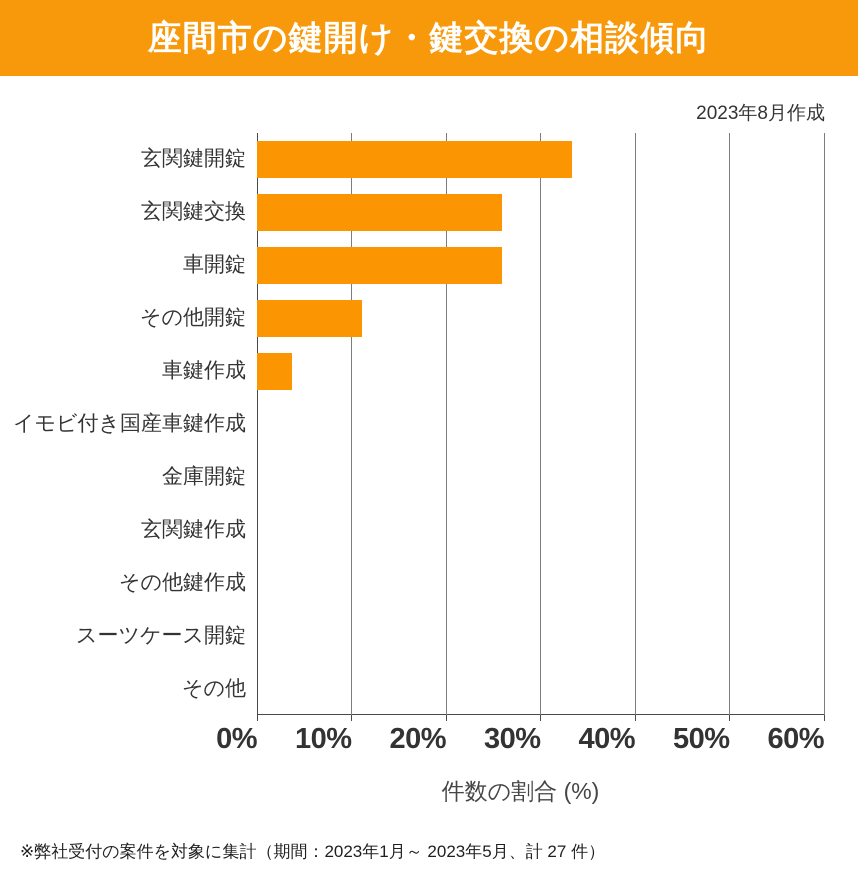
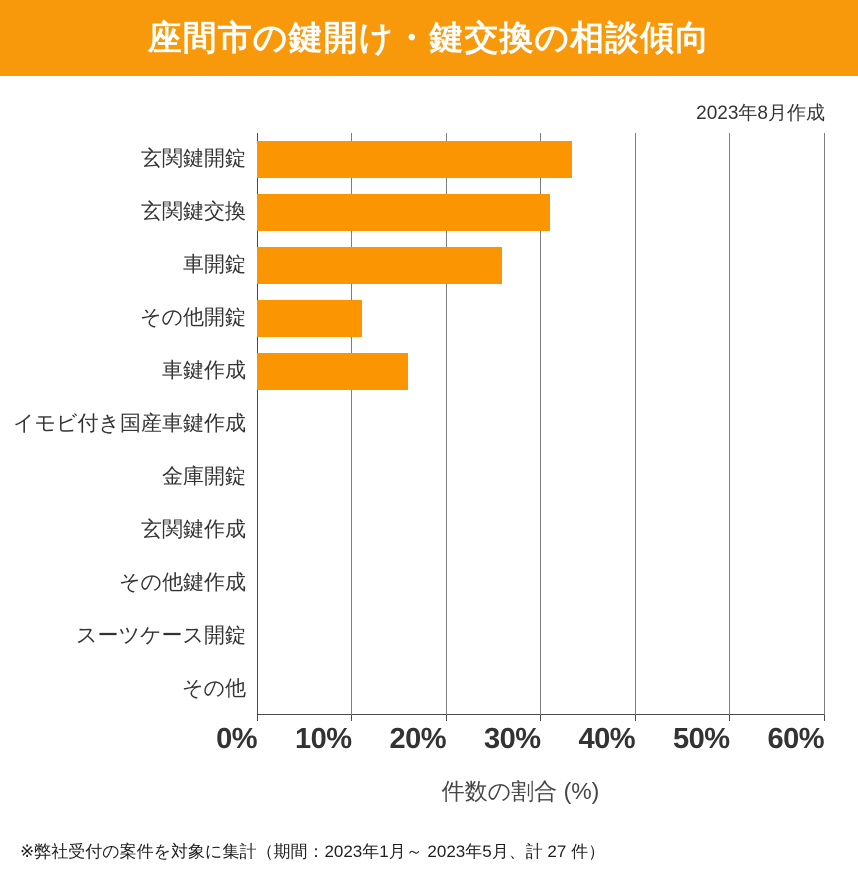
玄関鍵交換: 26% -> 31%
車鍵作成: 4% -> 16%
